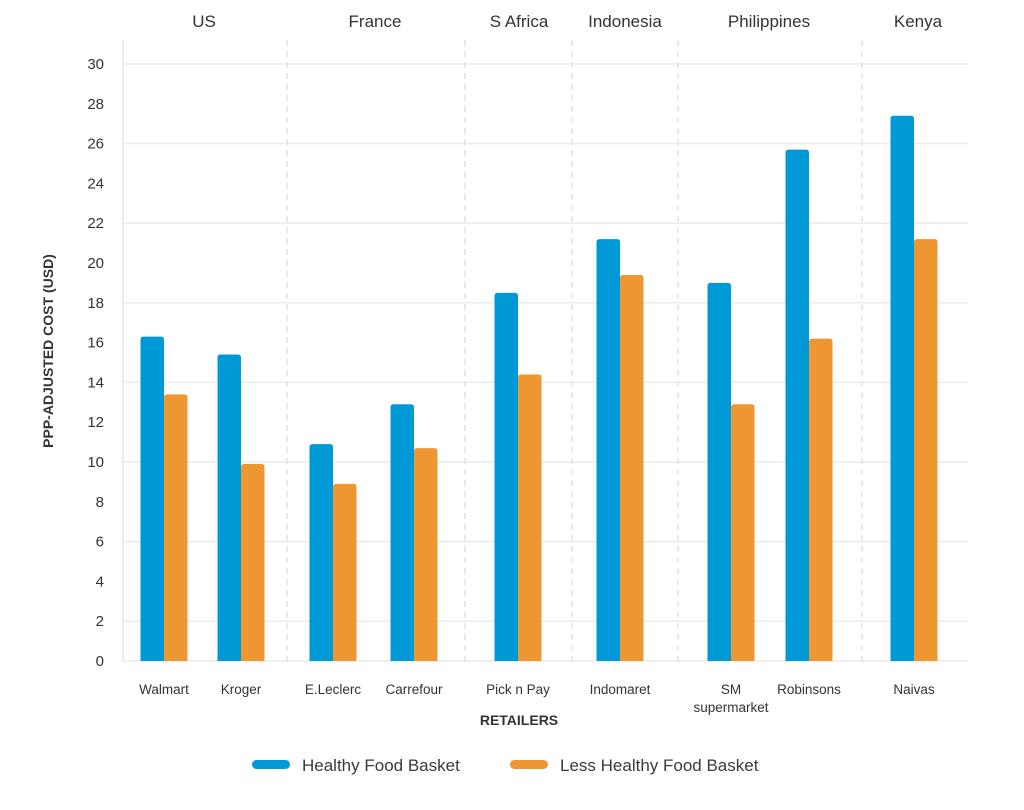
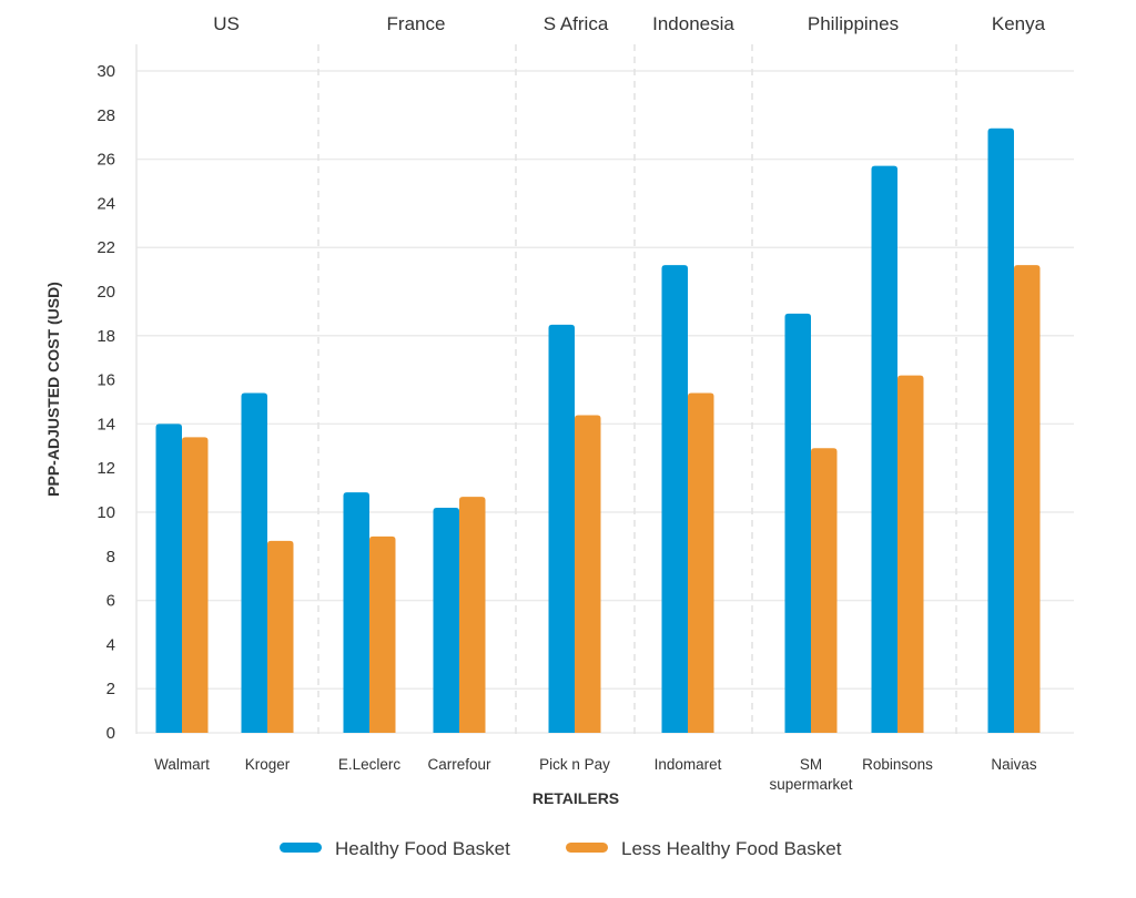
Healthy Food Basket/Walmart: 16.3 -> 14.0
Less Healthy Food Basket/Kroger: 9.9 -> 8.7
Healthy Food Basket/Carrefour: 12.9 -> 10.2
Less Healthy Food Basket/Indomaret: 19.4 -> 15.4
